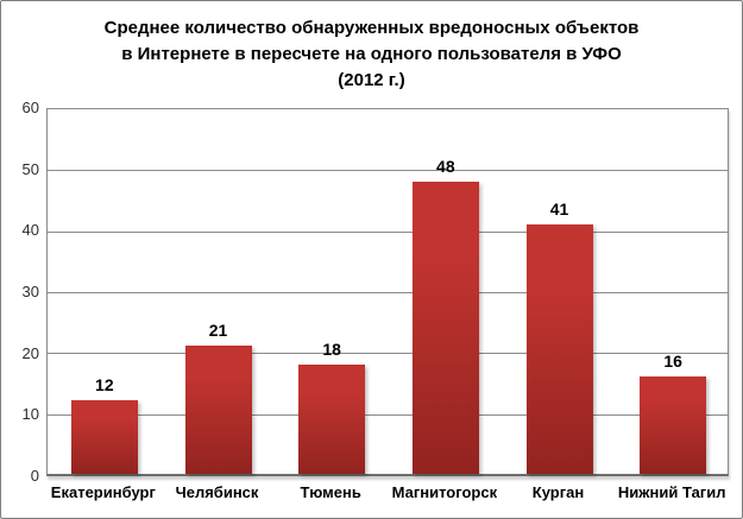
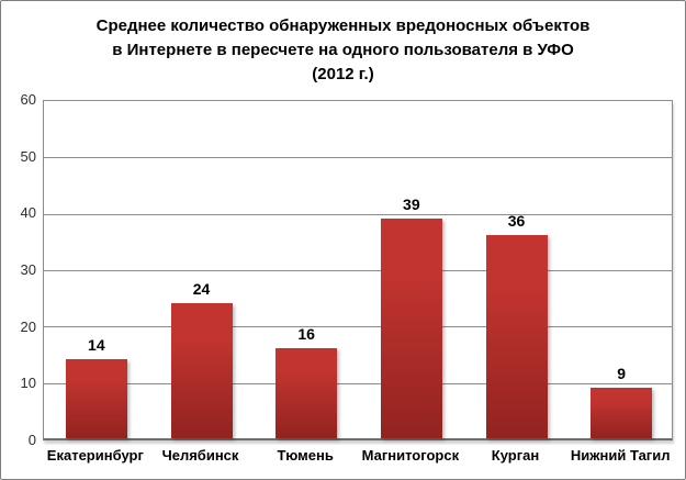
Екатеринбург: 12 -> 14
Челябинск: 21 -> 24
Тюмень: 18 -> 16
Магнитогорск: 48 -> 39
Курган: 41 -> 36
Нижний Тагил: 16 -> 9
